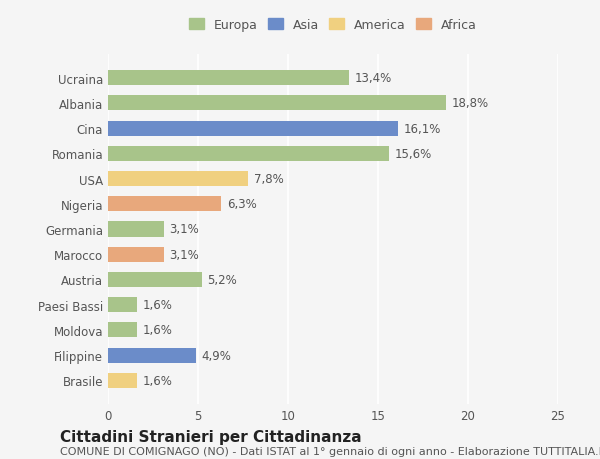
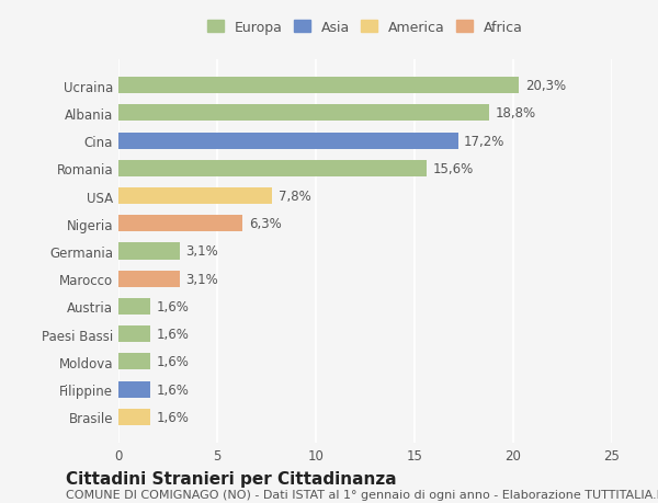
Ucraina: 13,4% -> 20,3%
Cina: 16,1% -> 17,2%
Austria: 5,2% -> 1,6%
Filippine: 4,9% -> 1,6%
